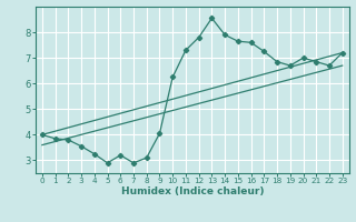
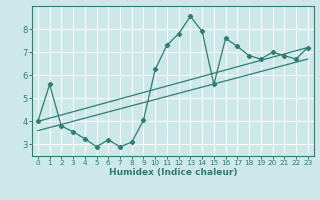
1: 3.85 -> 5.60
15: 7.65 -> 5.60
